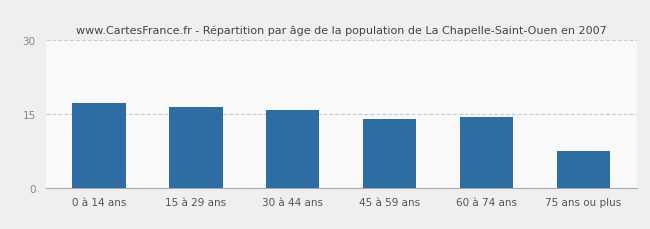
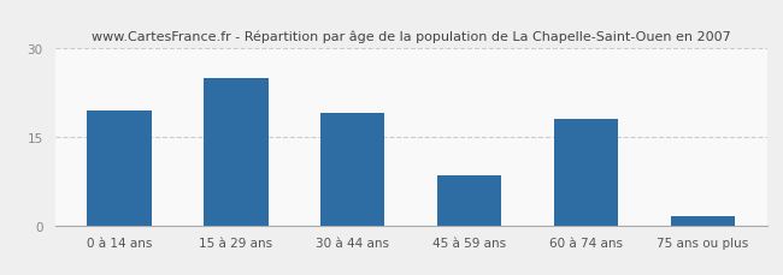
0 à 14 ans: 17.2 -> 19.5
15 à 29 ans: 16.5 -> 25.0
30 à 44 ans: 15.8 -> 19.0
45 à 59 ans: 13.9 -> 8.5
60 à 74 ans: 14.4 -> 18.0
75 ans ou plus: 7.5 -> 1.5
